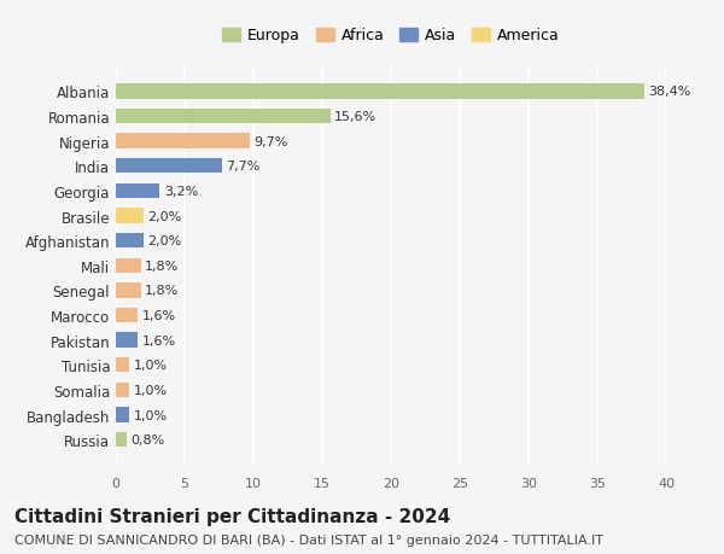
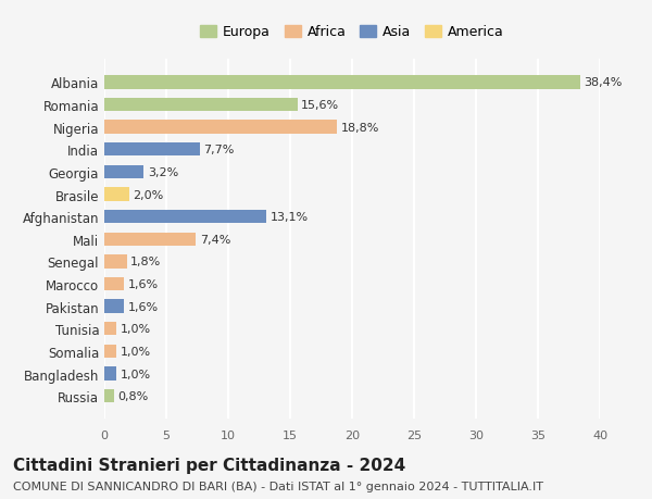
Nigeria: 9,7% -> 18,8%
Afghanistan: 2,0% -> 13,1%
Mali: 1,8% -> 7,4%
